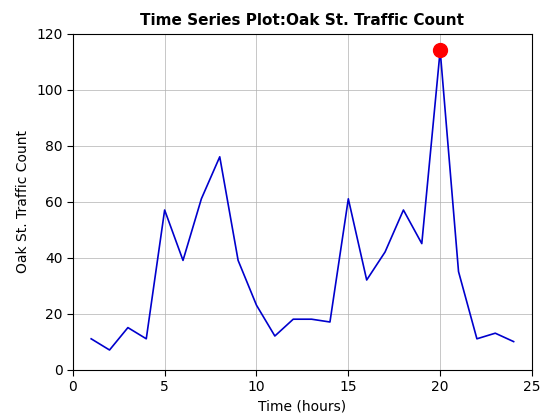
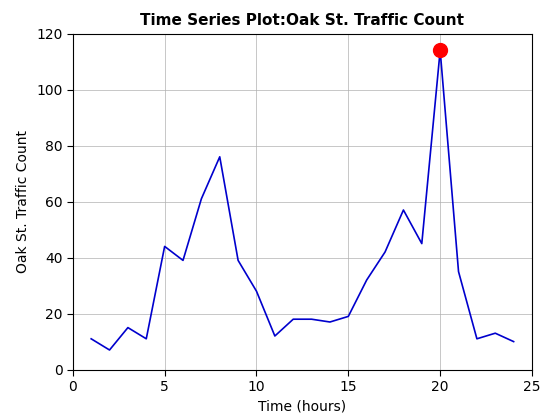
5: 57 -> 44
10: 23 -> 28
15: 61 -> 19
